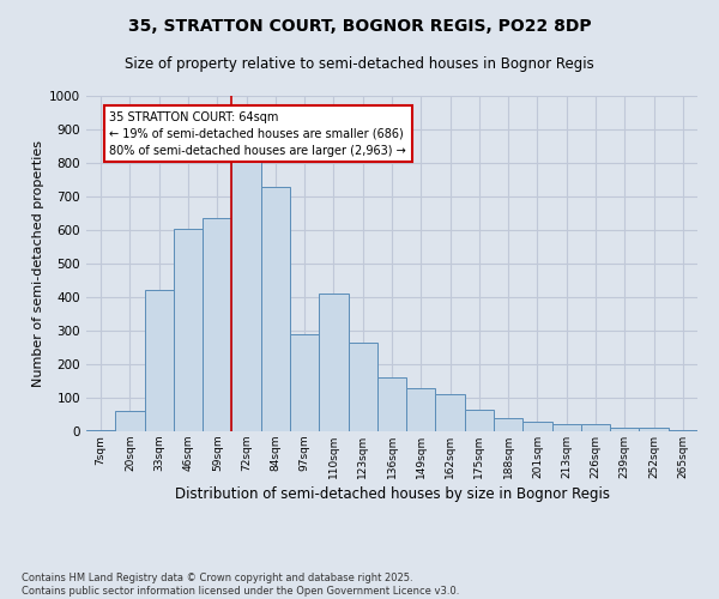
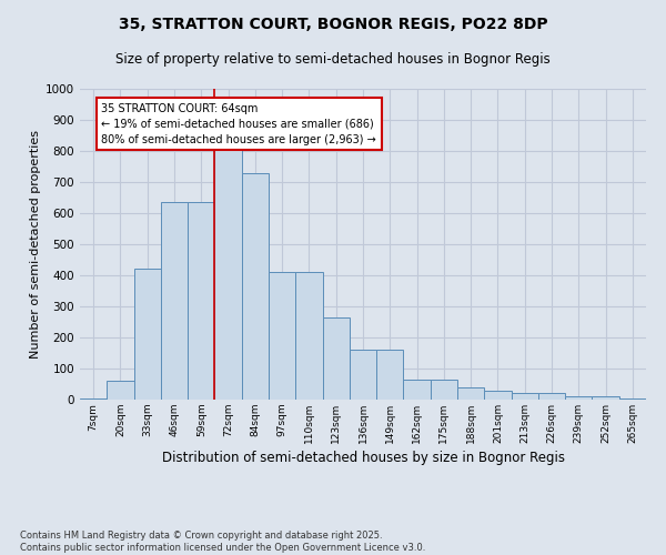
46sqm: 605 -> 635
97sqm: 290 -> 410
149sqm: 130 -> 160
162sqm: 110 -> 65
